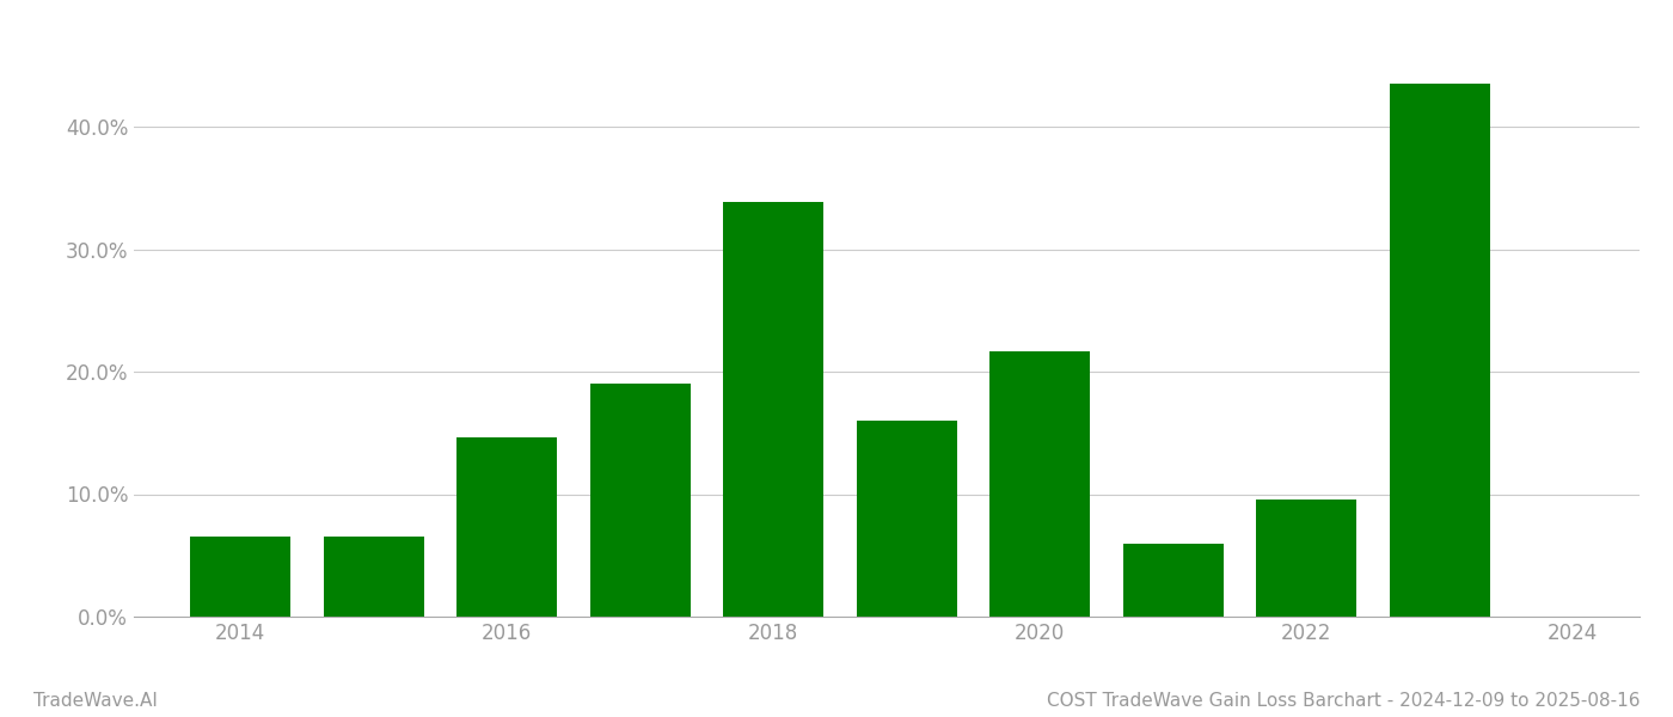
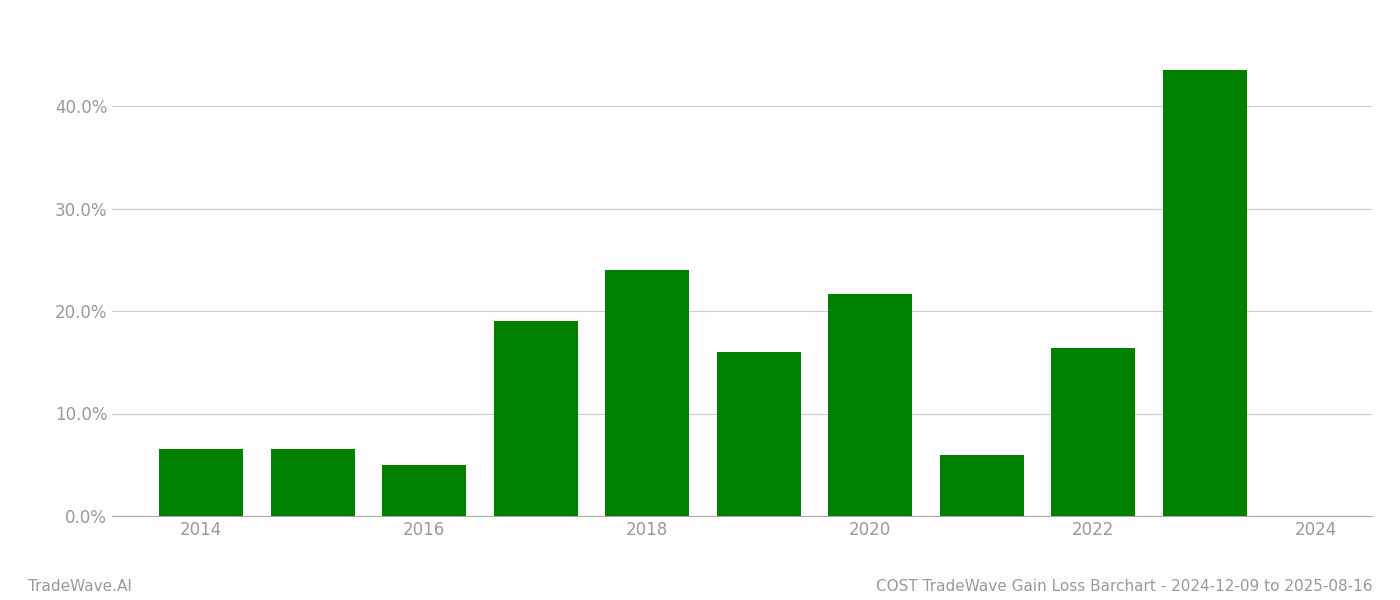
2016: 14.6% -> 5.0%
2018: 33.9% -> 24.0%
2022: 9.6% -> 16.4%
